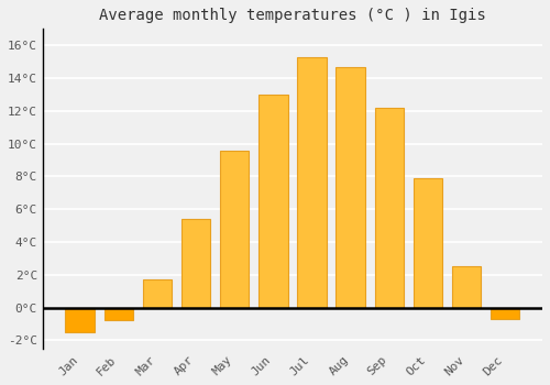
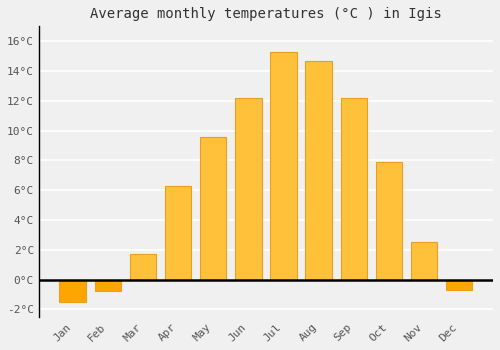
Apr: 5.4°C -> 6.3°C
Jun: 13.0°C -> 12.2°C
